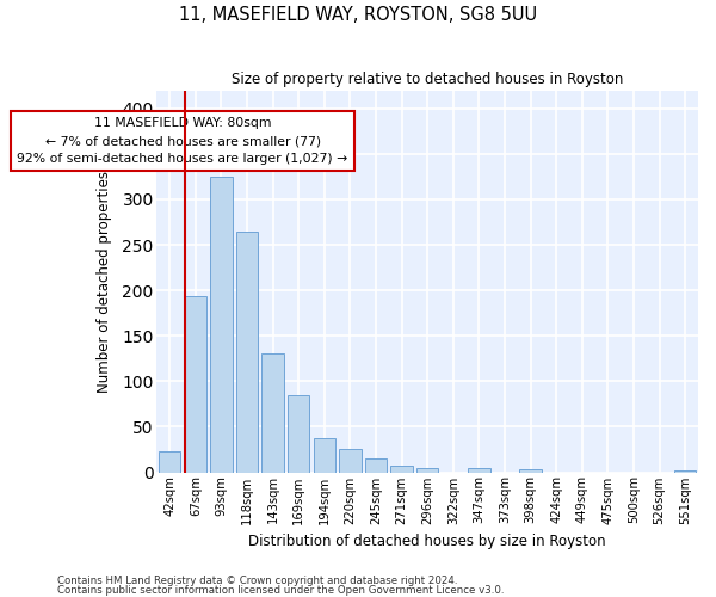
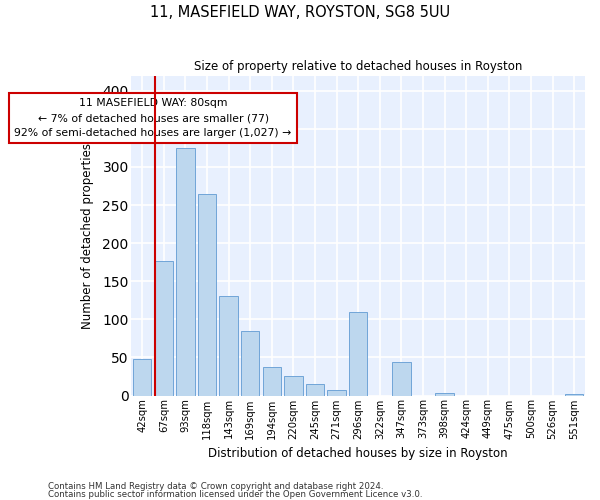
42sqm: 23 -> 48
67sqm: 193 -> 176
296sqm: 4 -> 110
347sqm: 5 -> 44
